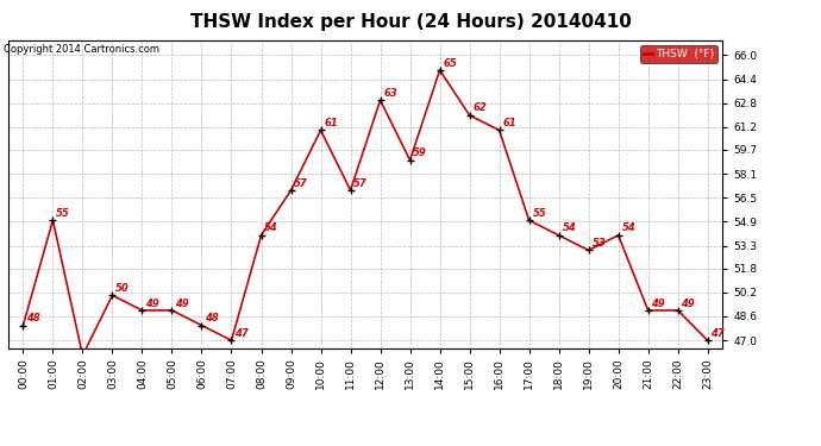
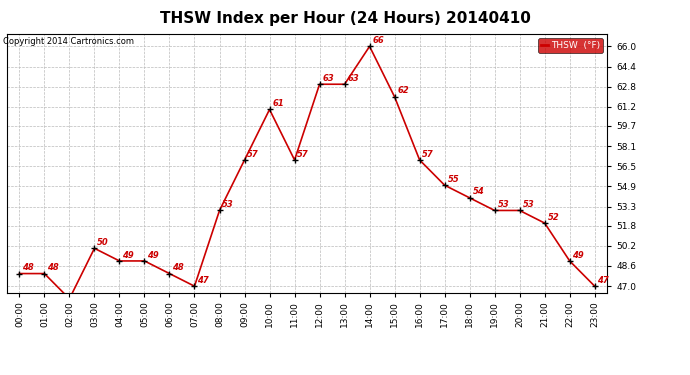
01:00: 55 -> 48
08:00: 54 -> 53
13:00: 59 -> 63
14:00: 65 -> 66
16:00: 61 -> 57
20:00: 54 -> 53
21:00: 49 -> 52
